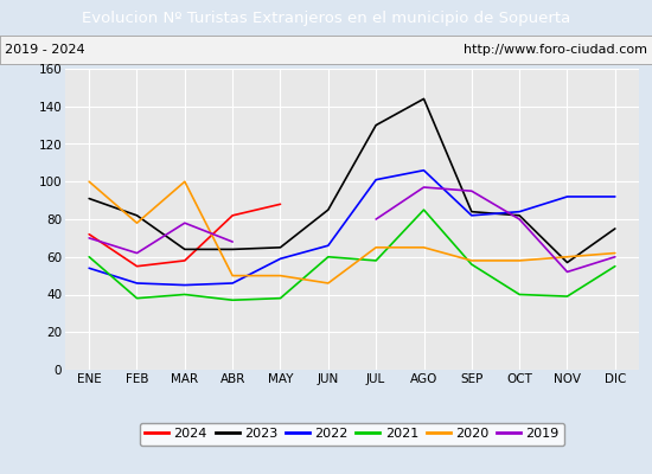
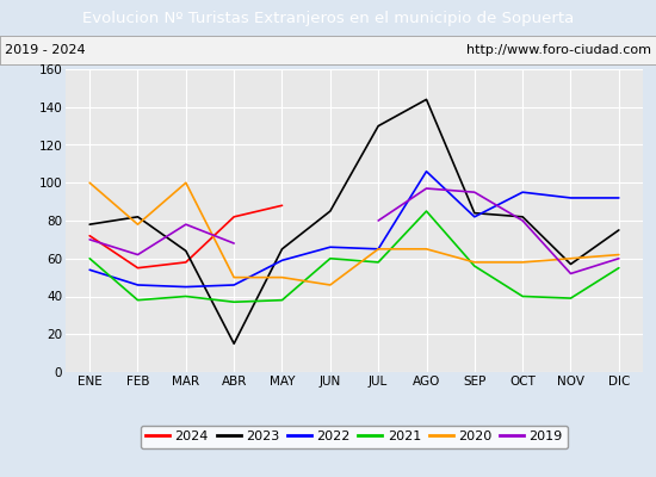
2023/ENE: 91 -> 78
2023/ABR: 64 -> 15
2022/JUL: 101 -> 65
2022/OCT: 84 -> 95
